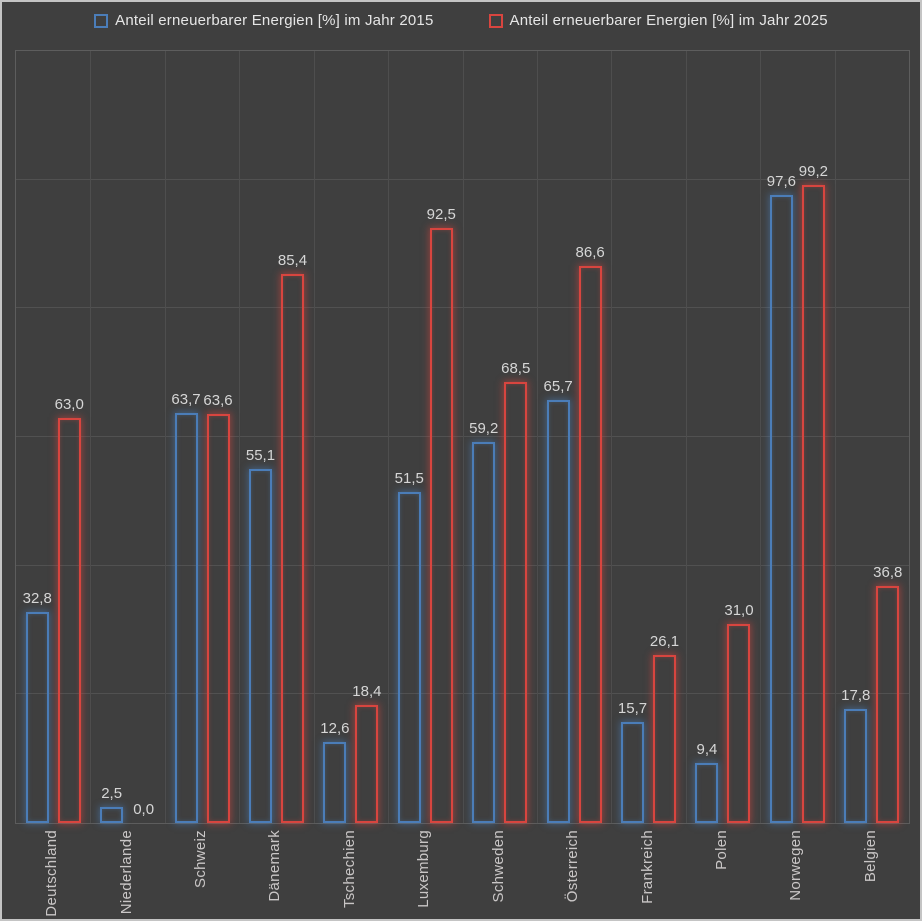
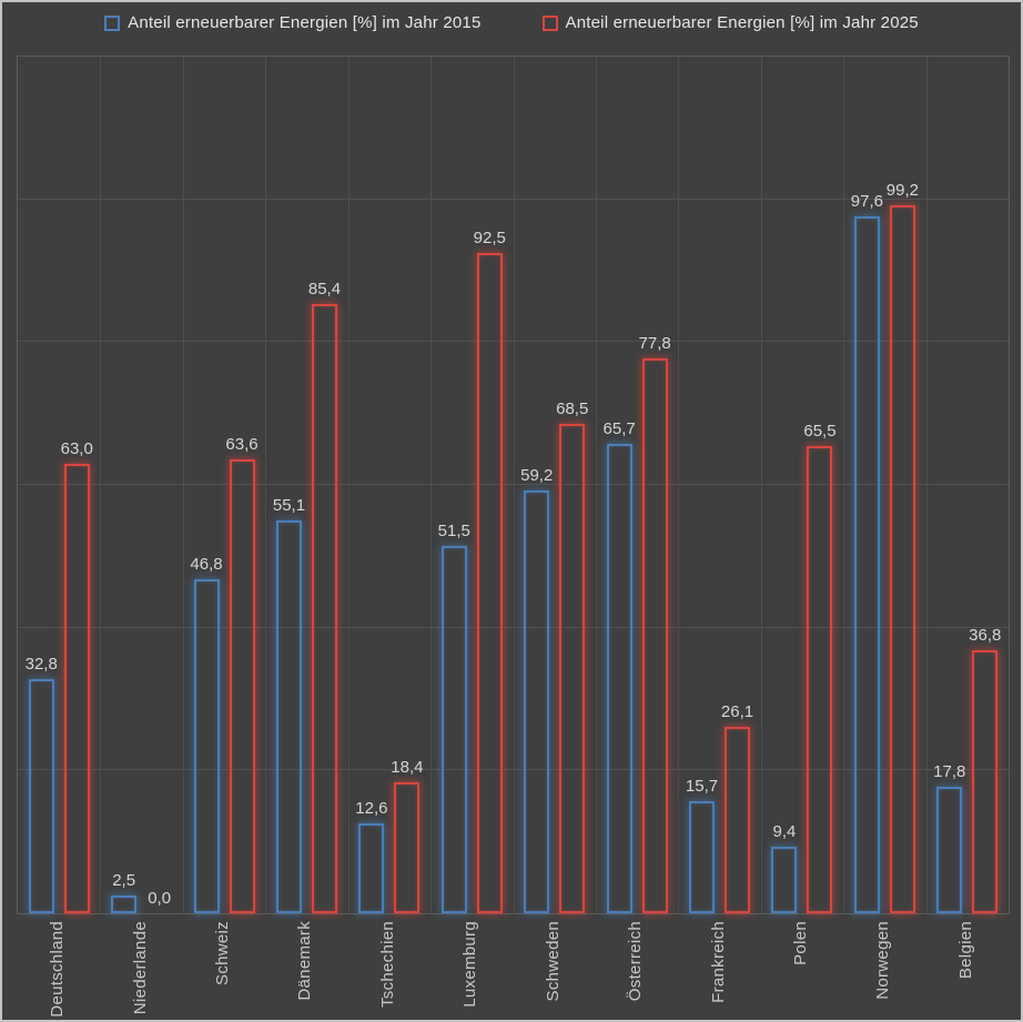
Anteil erneuerbarer Energien [%] im Jahr 2015/Schweiz: 63,7 -> 46,8
Anteil erneuerbarer Energien [%] im Jahr 2025/Österreich: 86,6 -> 77,8
Anteil erneuerbarer Energien [%] im Jahr 2025/Polen: 31,0 -> 65,5
